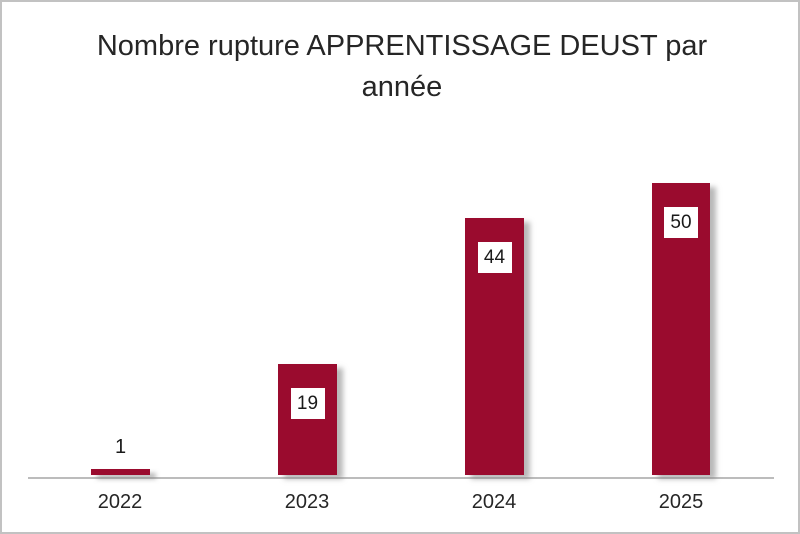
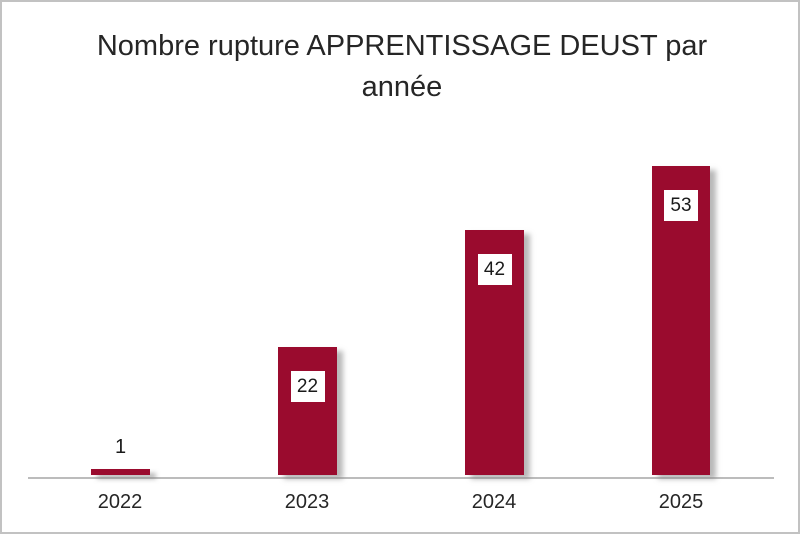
2023: 19 -> 22
2024: 44 -> 42
2025: 50 -> 53
